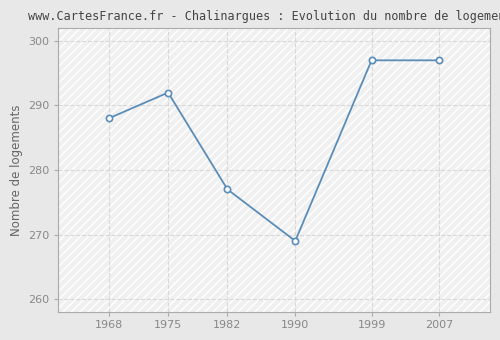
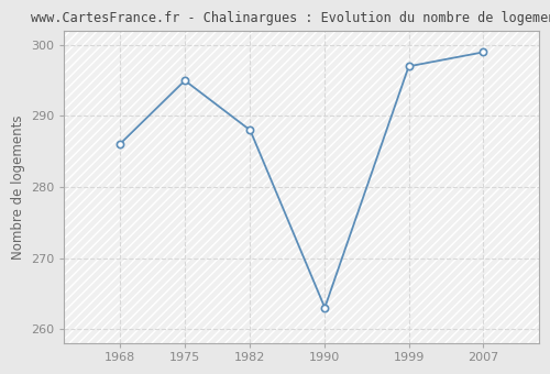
1968: 288 -> 286
1975: 292 -> 295
1982: 277 -> 288
1990: 269 -> 263
2007: 297 -> 299
